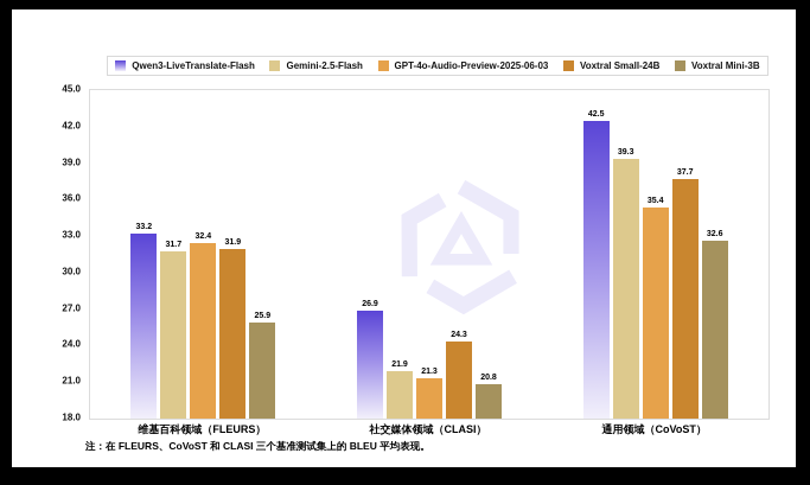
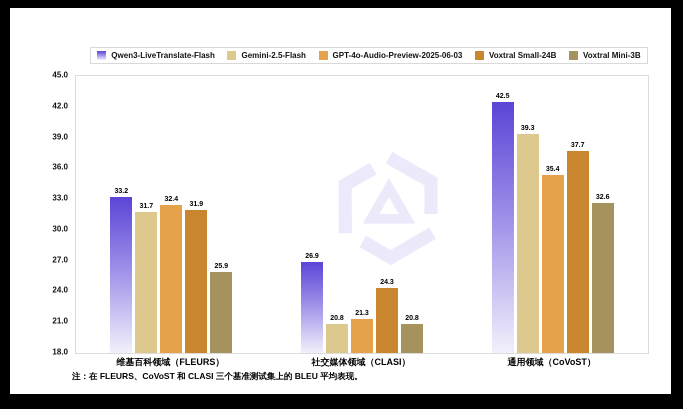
Gemini-2.5-Flash/社交媒体领域（CLASI）: 21.9 -> 20.8
